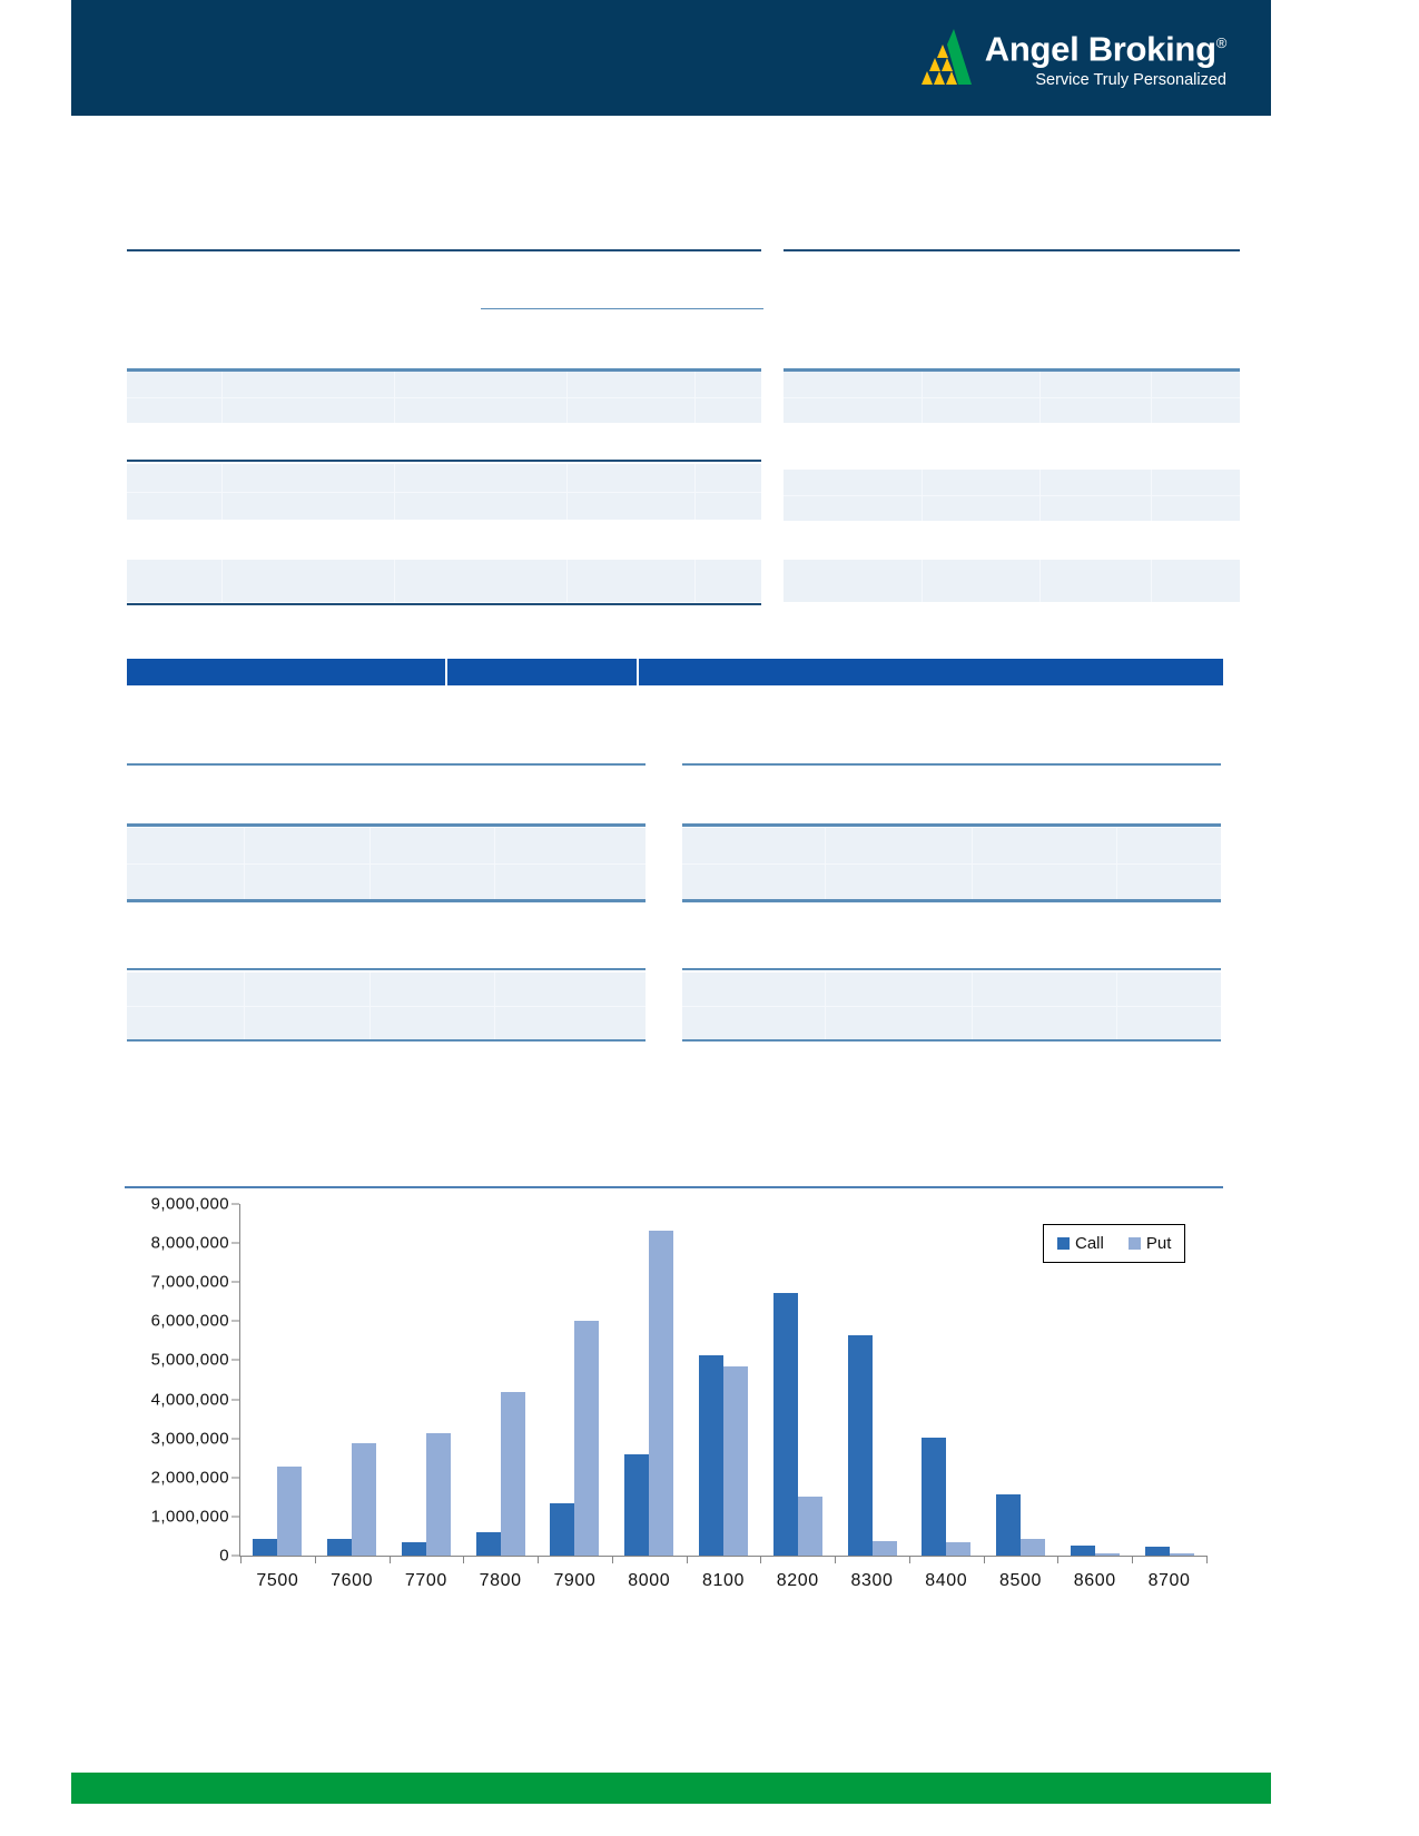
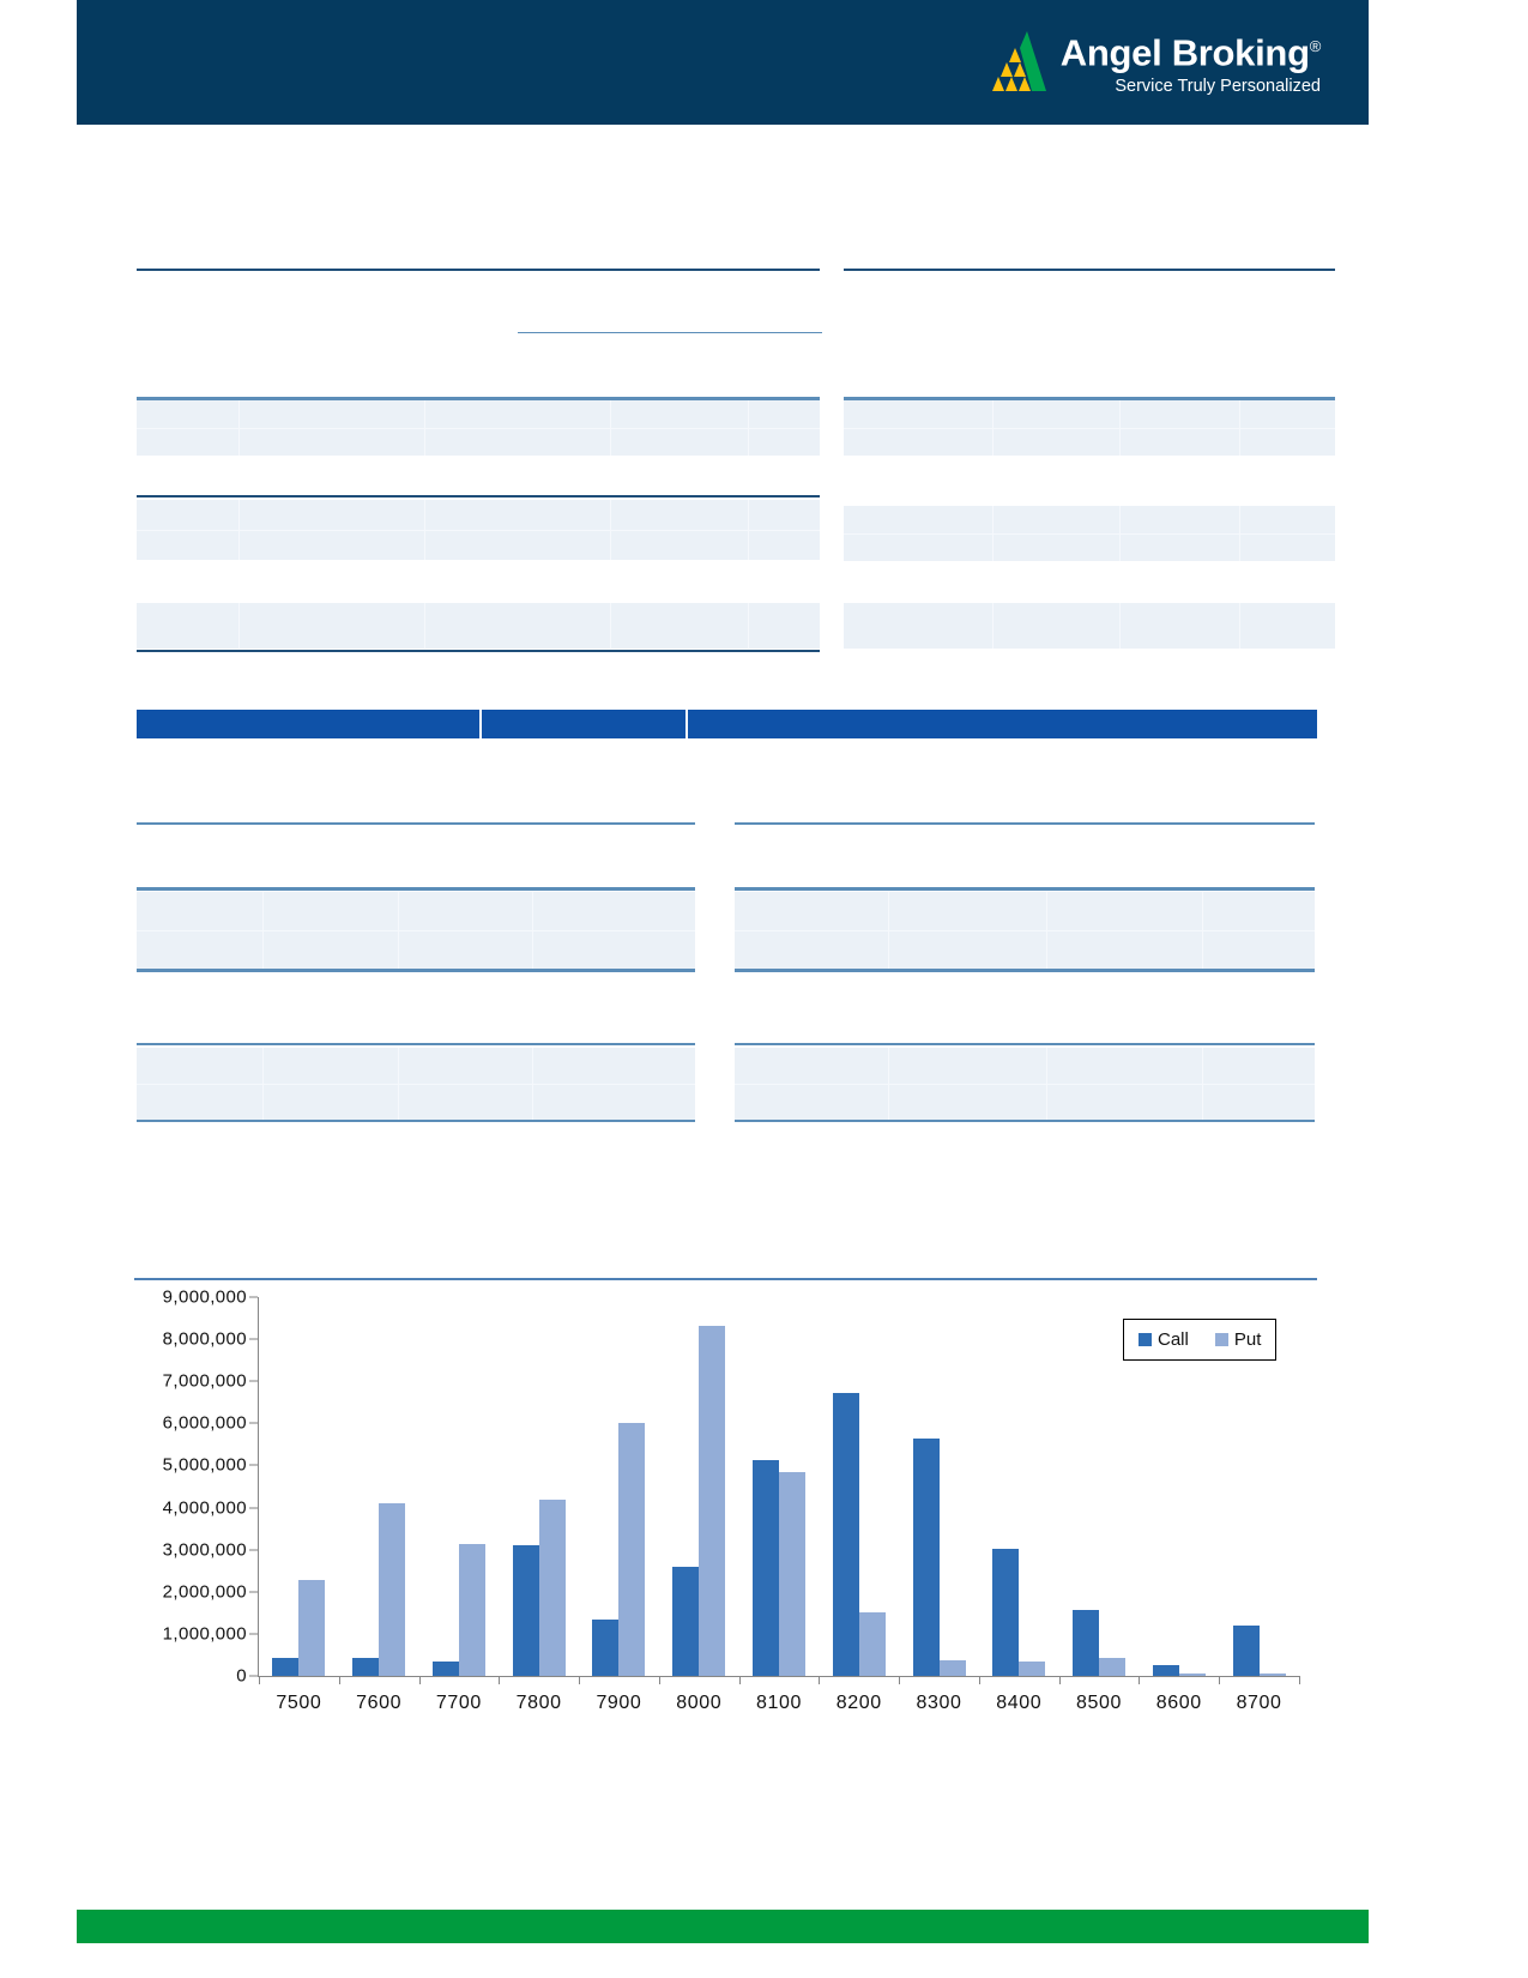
Put/7600: 2900000 -> 4100000
Call/7800: 600000 -> 3100000
Call/8700: 200000 -> 1200000
